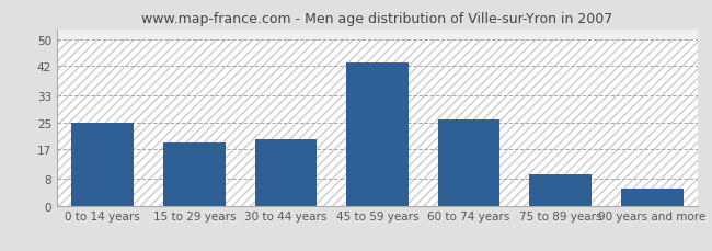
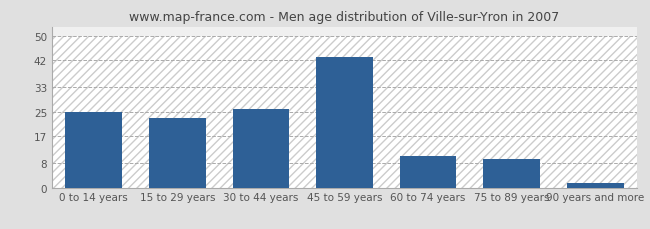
15 to 29 years: 19.0 -> 23.0
30 to 44 years: 20.0 -> 26.0
60 to 74 years: 26.0 -> 10.5
90 years and more: 5.0 -> 1.5
